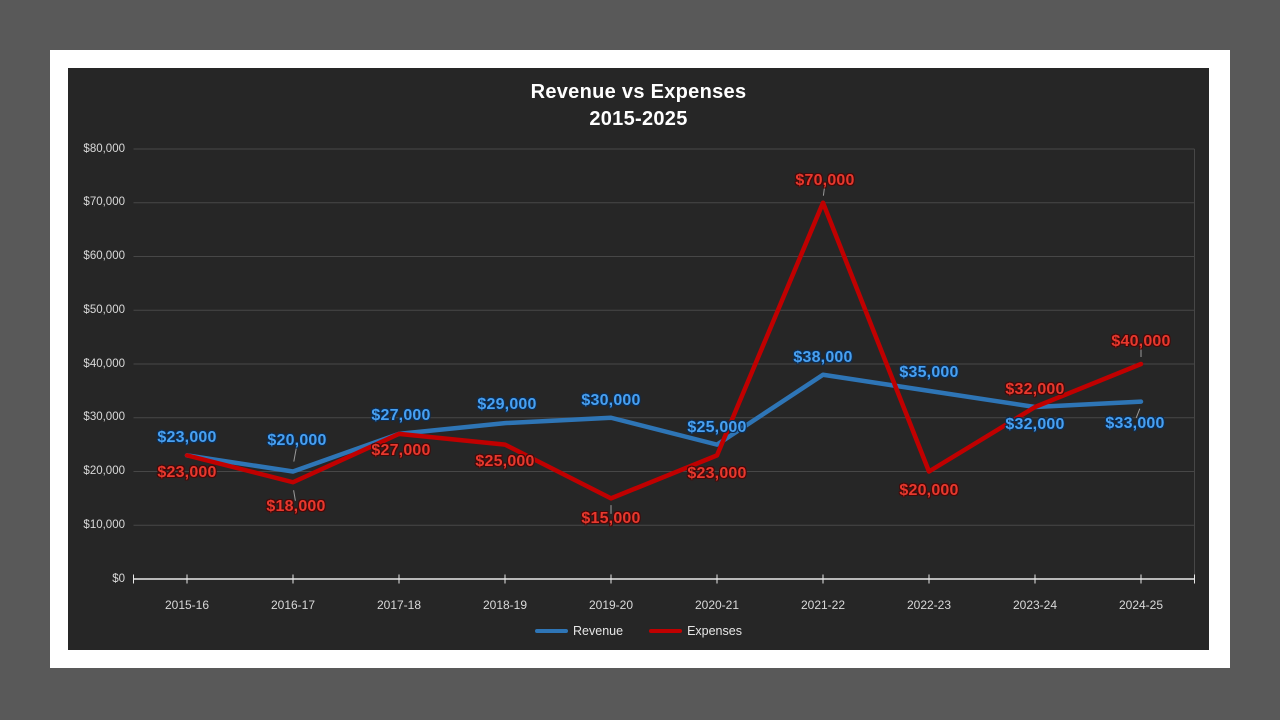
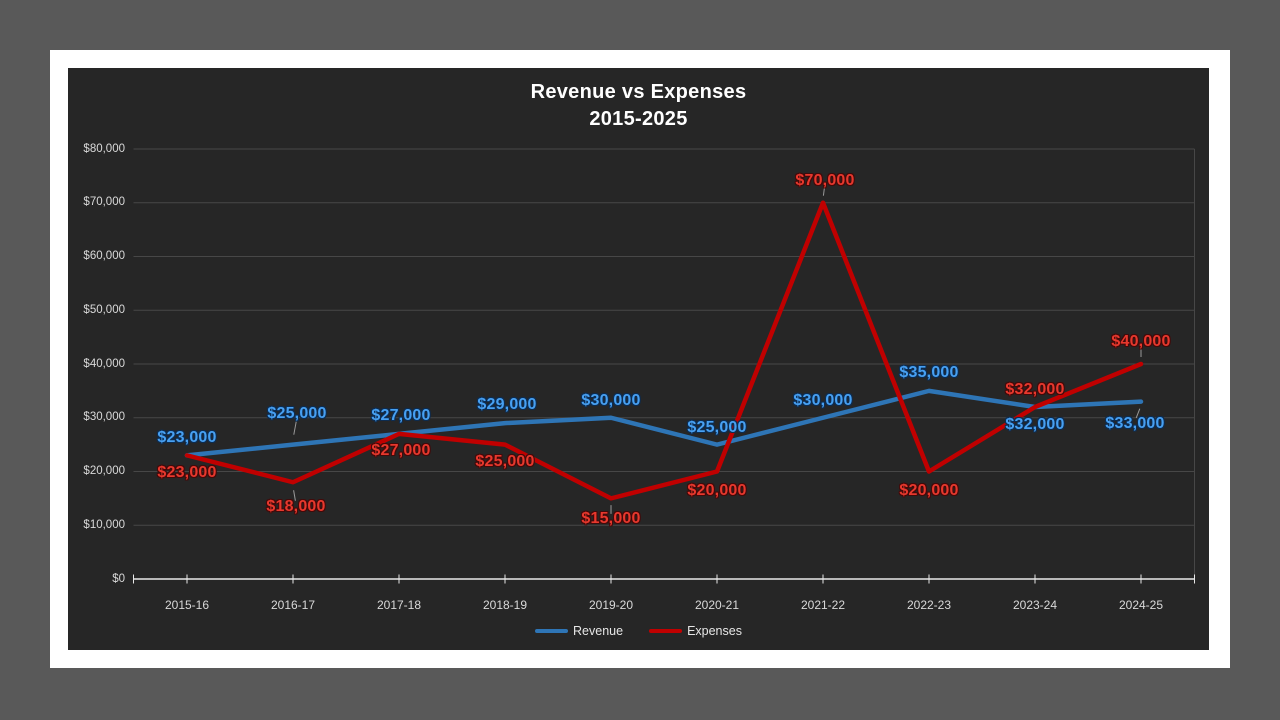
Revenue/2016-17: $20,000 -> $25,000
Expenses/2020-21: $23,000 -> $20,000
Revenue/2021-22: $38,000 -> $30,000
